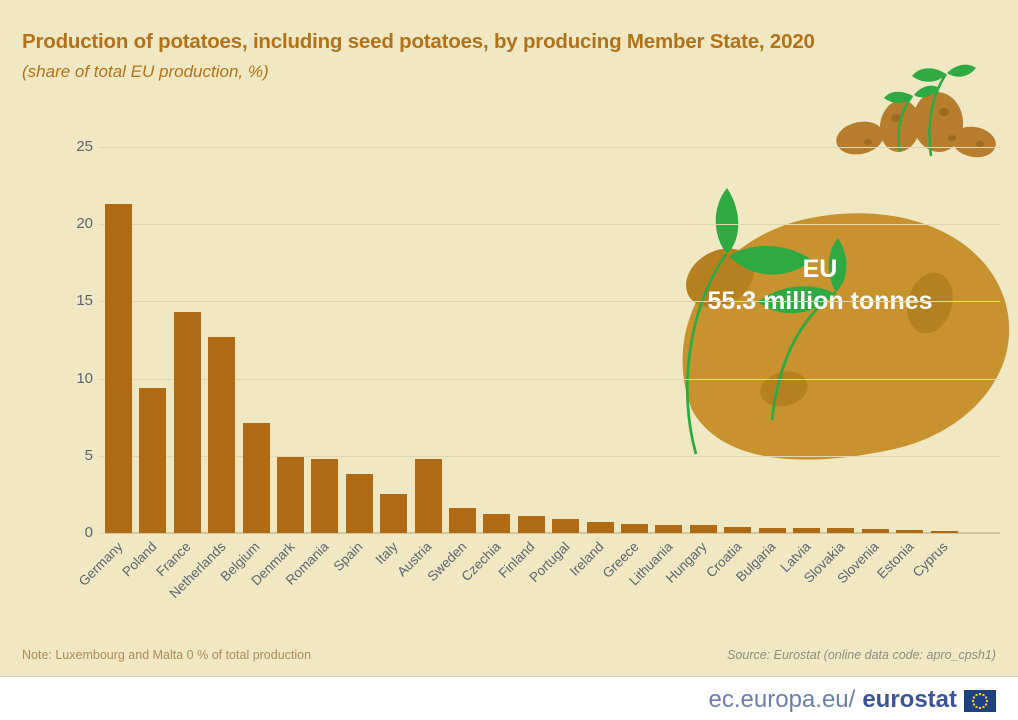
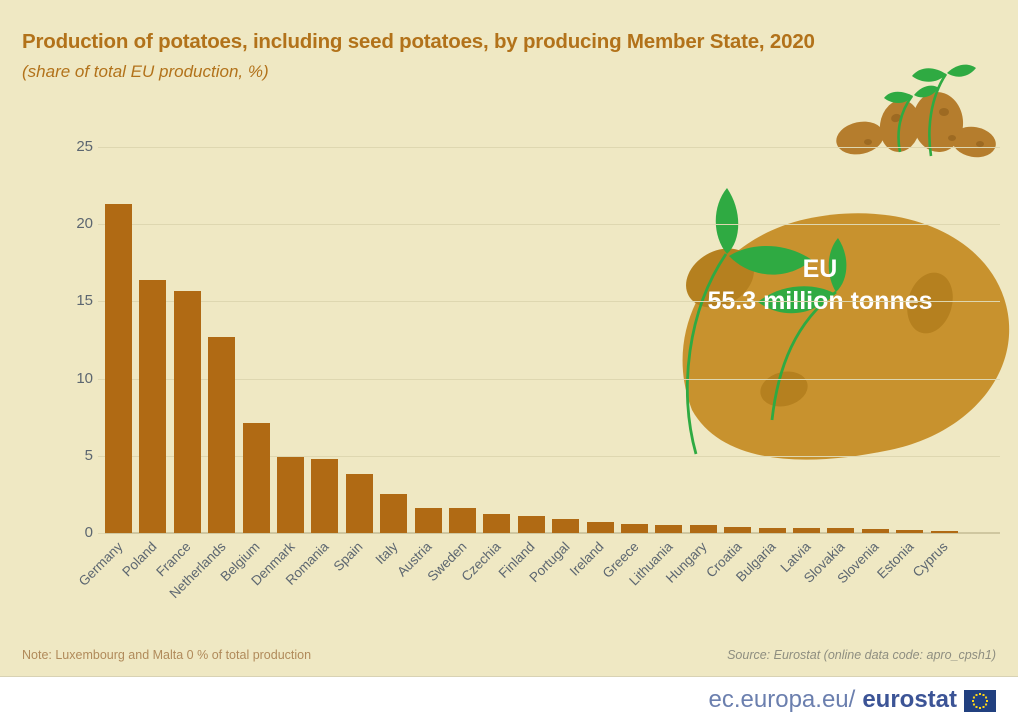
Poland: 9.4 -> 16.4
France: 14.3 -> 15.7
Austria: 4.8 -> 1.6
